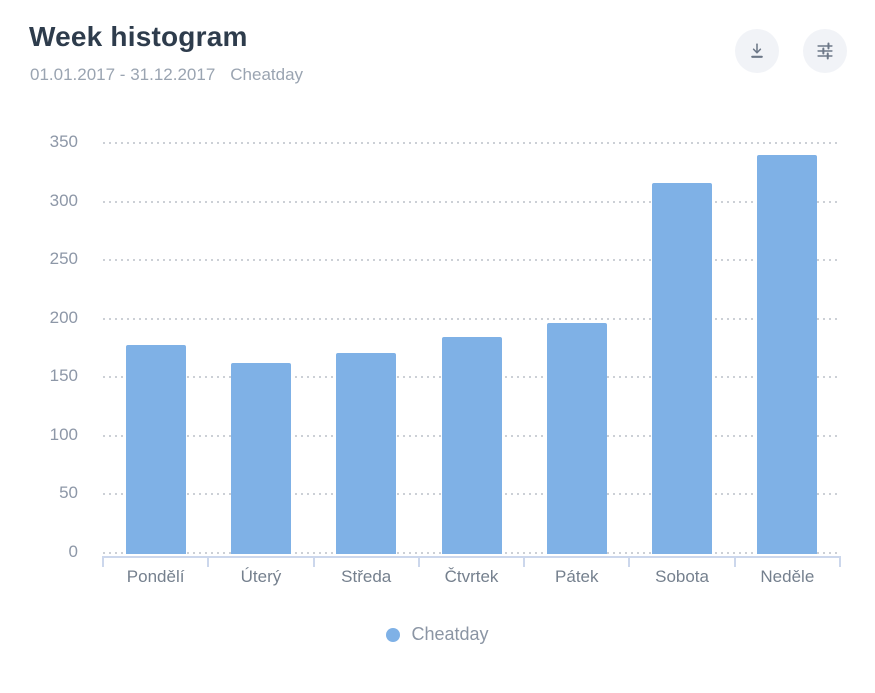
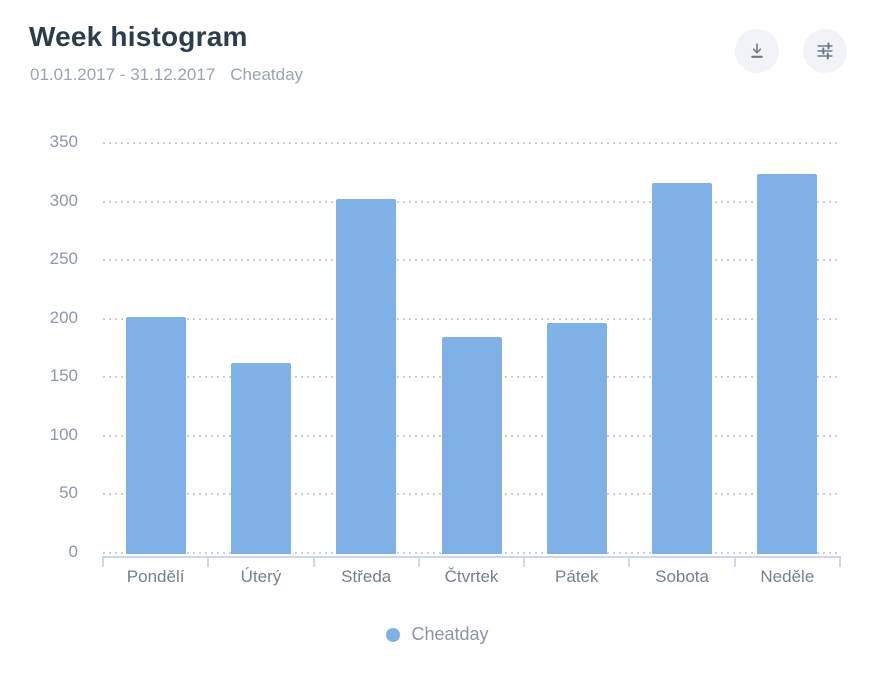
Pondělí: 178 -> 202
Středa: 172 -> 303
Neděle: 341 -> 324
